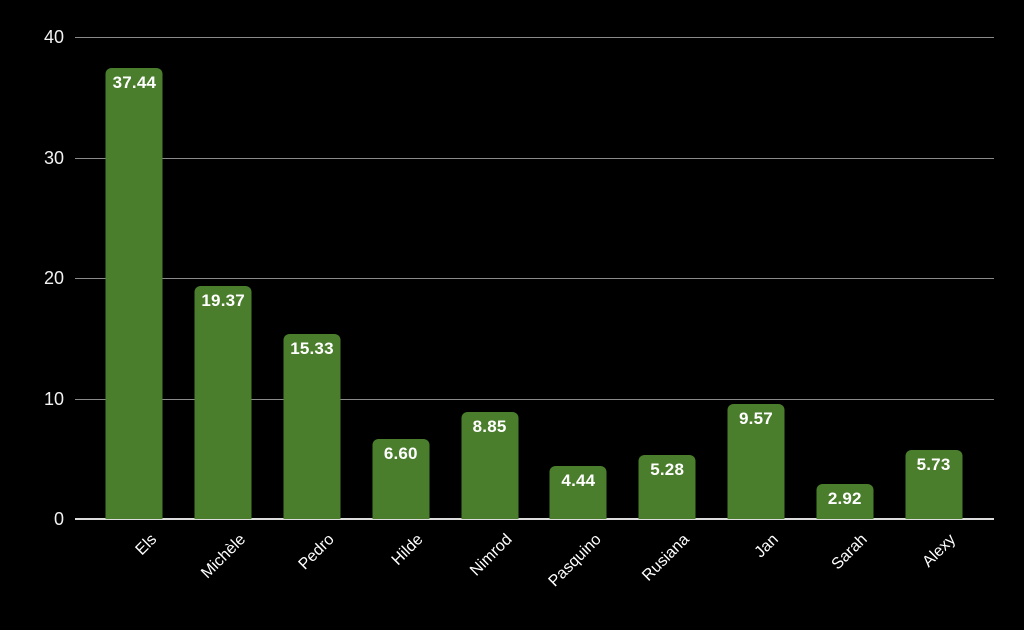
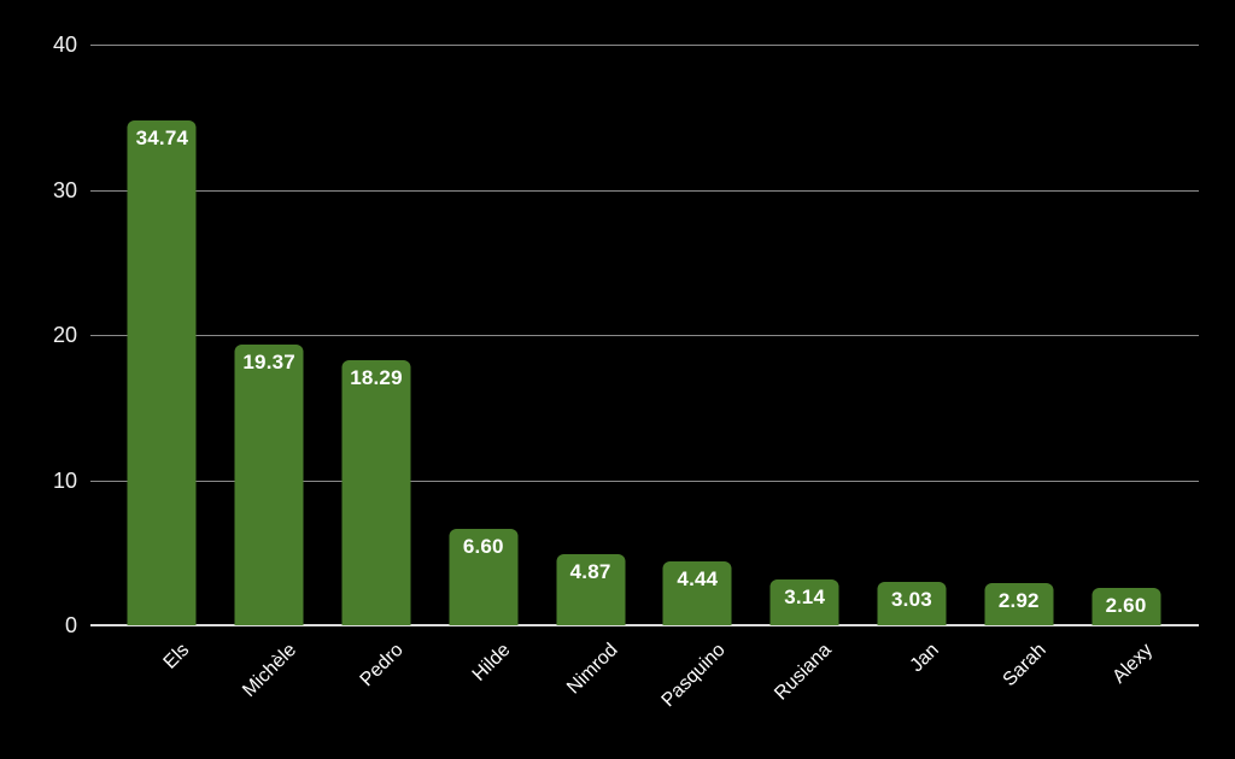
Els: 37.44 -> 34.74
Pedro: 15.33 -> 18.29
Nimrod: 8.85 -> 4.87
Rusiana: 5.28 -> 3.14
Jan: 9.57 -> 3.03
Alexy: 5.73 -> 2.60
